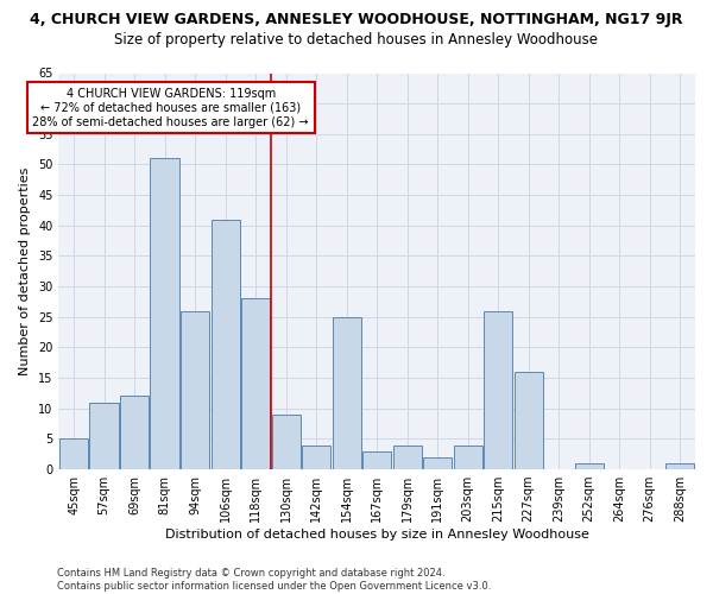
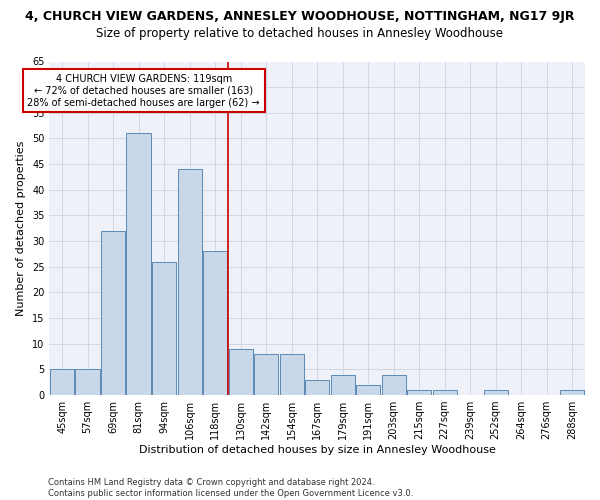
57sqm: 11 -> 5
69sqm: 12 -> 32
106sqm: 41 -> 44
142sqm: 4 -> 8
154sqm: 25 -> 8
215sqm: 26 -> 1
227sqm: 16 -> 1
